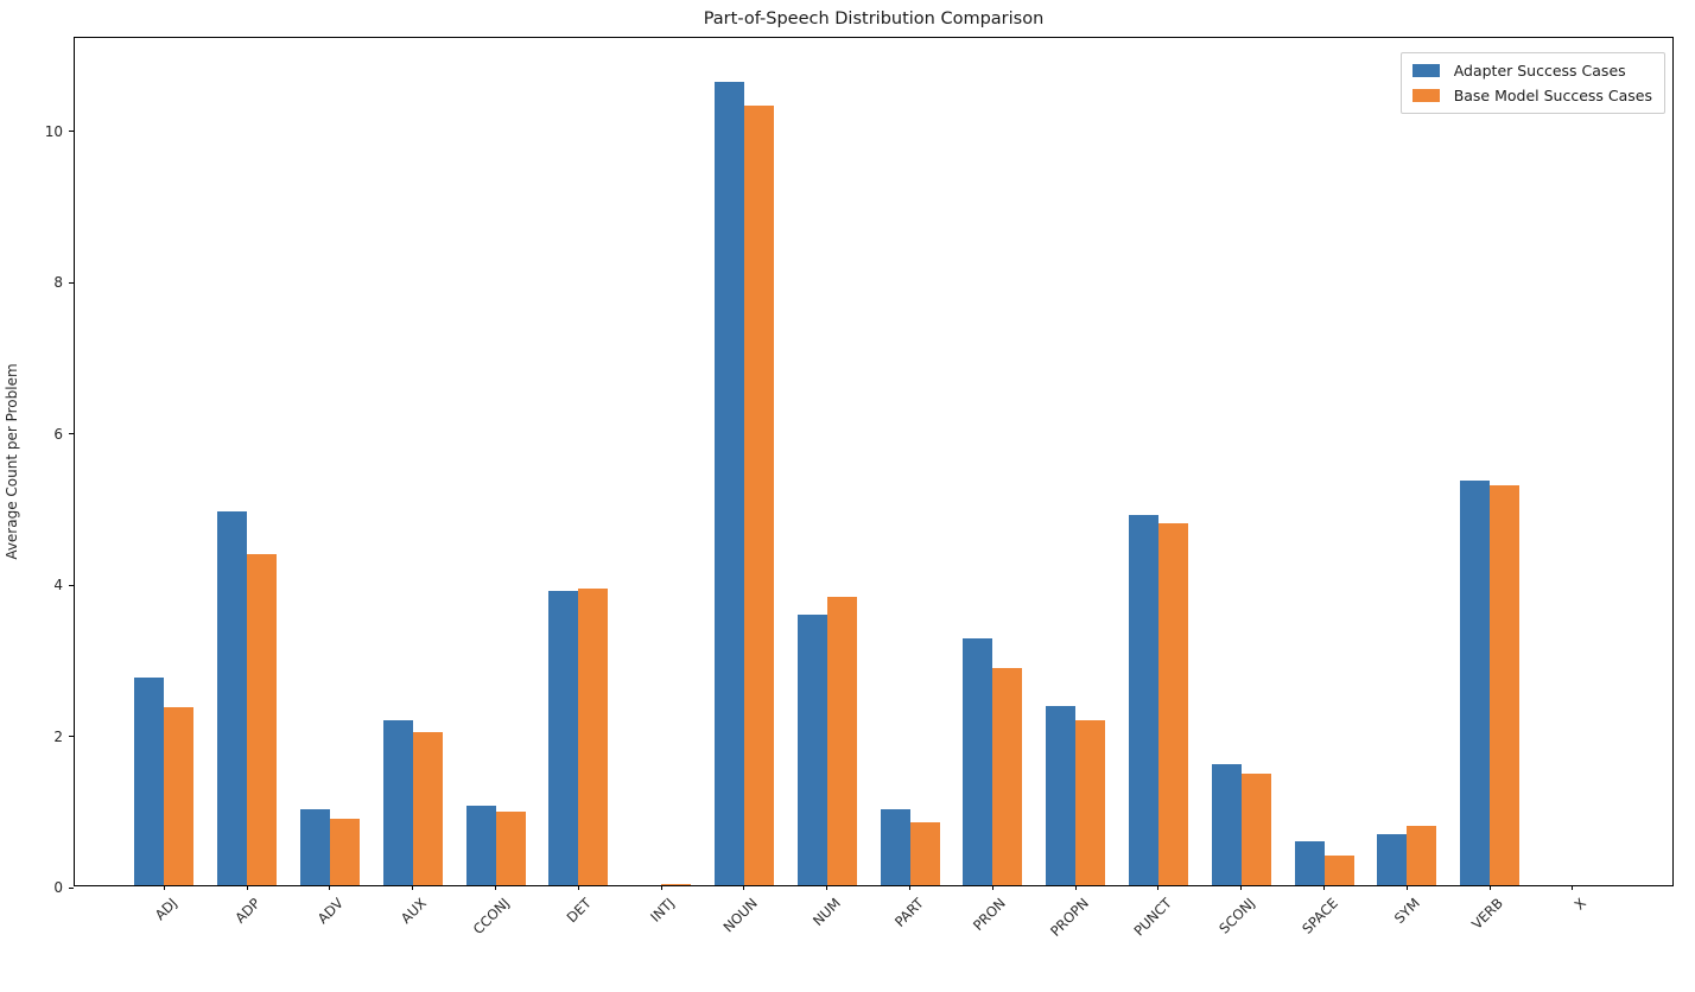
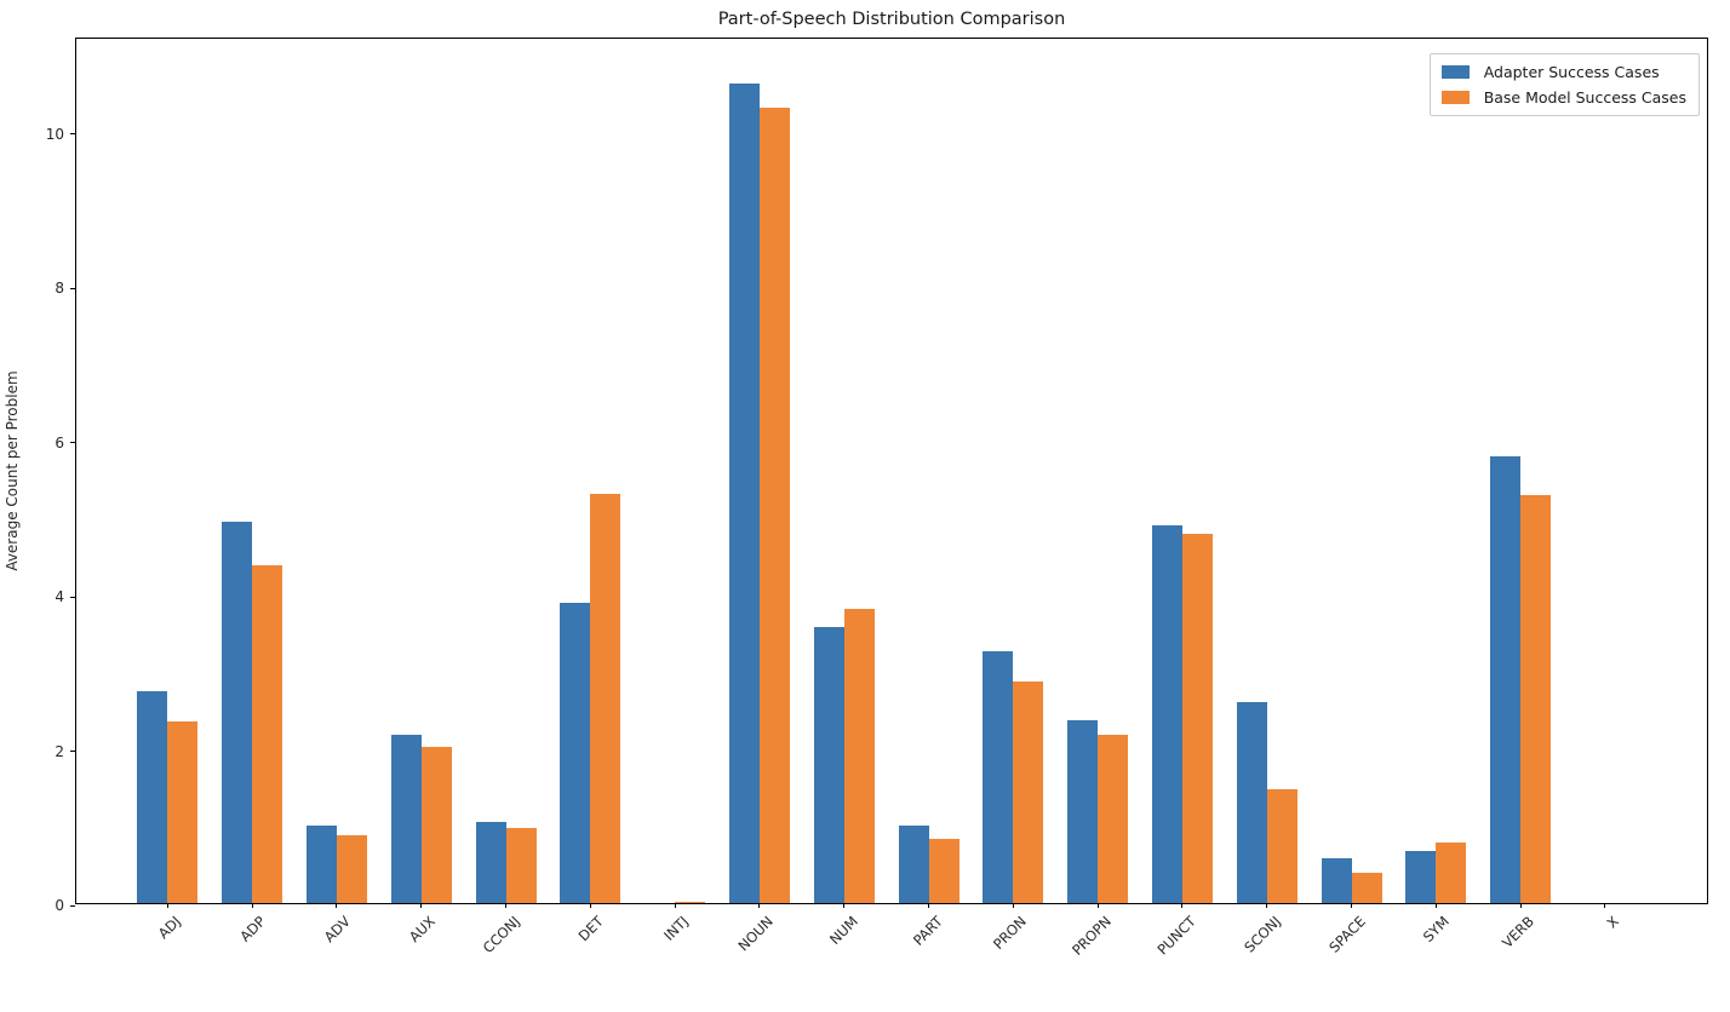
Base Model Success Cases/DET: 3.9 -> 5.3
Adapter Success Cases/SCONJ: 1.6 -> 2.6
Adapter Success Cases/VERB: 5.3 -> 5.8
